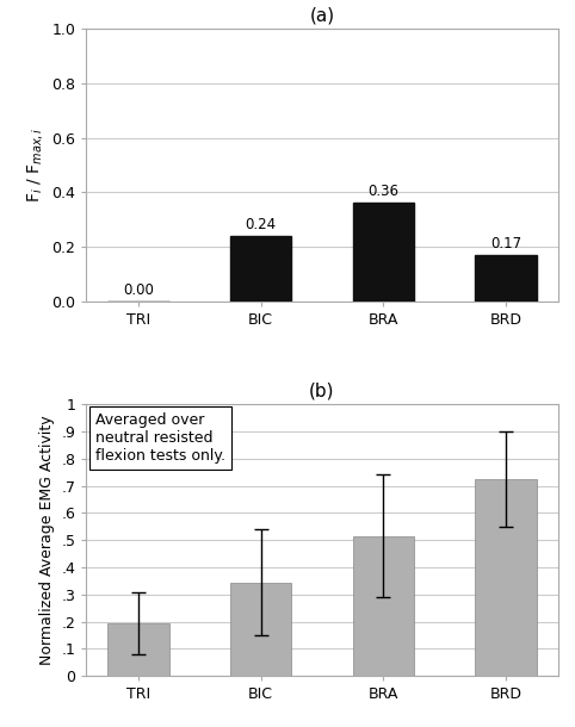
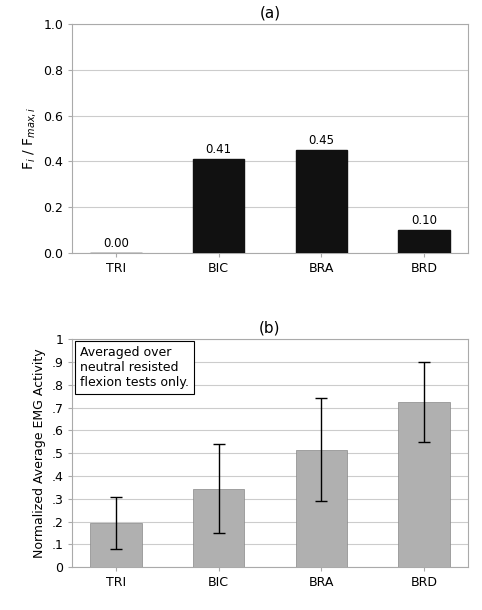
(a)/BIC: 0.24 -> 0.41
(a)/BRA: 0.36 -> 0.45
(a)/BRD: 0.17 -> 0.10
